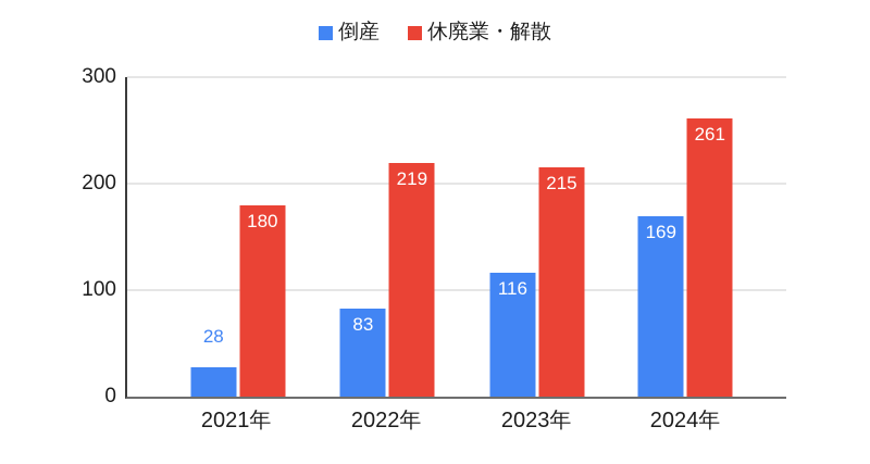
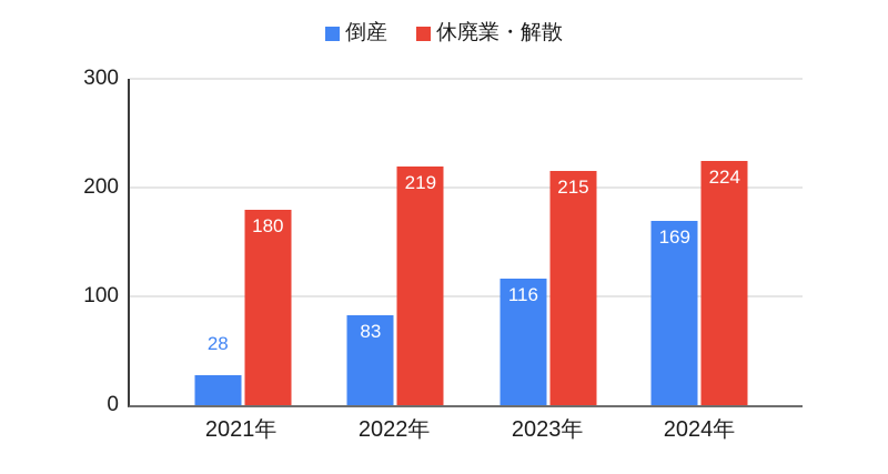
休廃業・解散/2024年: 261 -> 224
